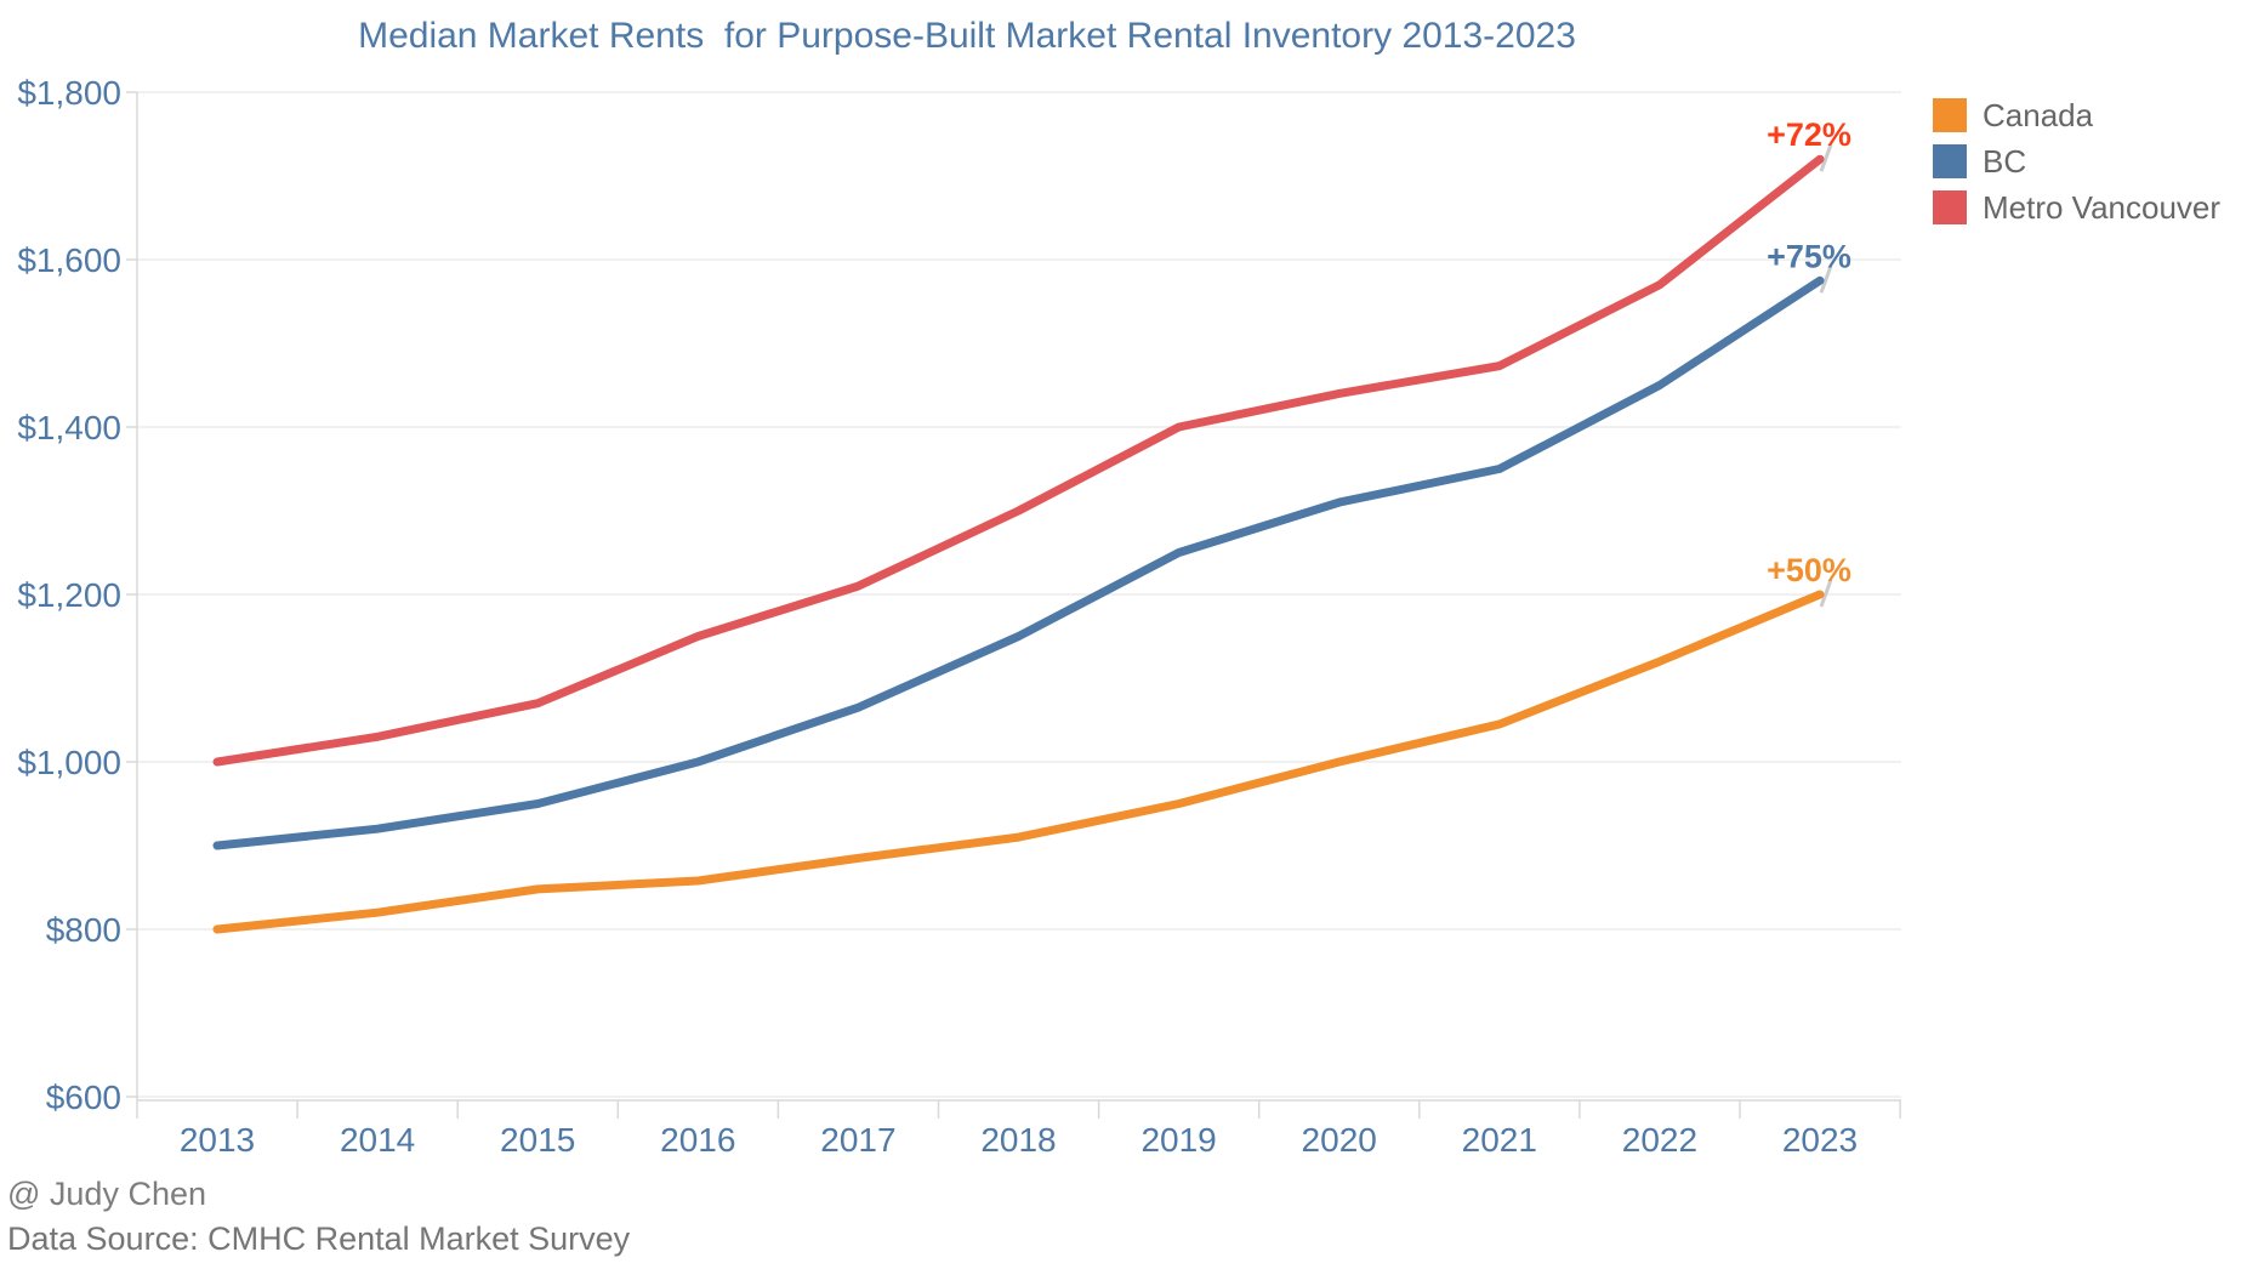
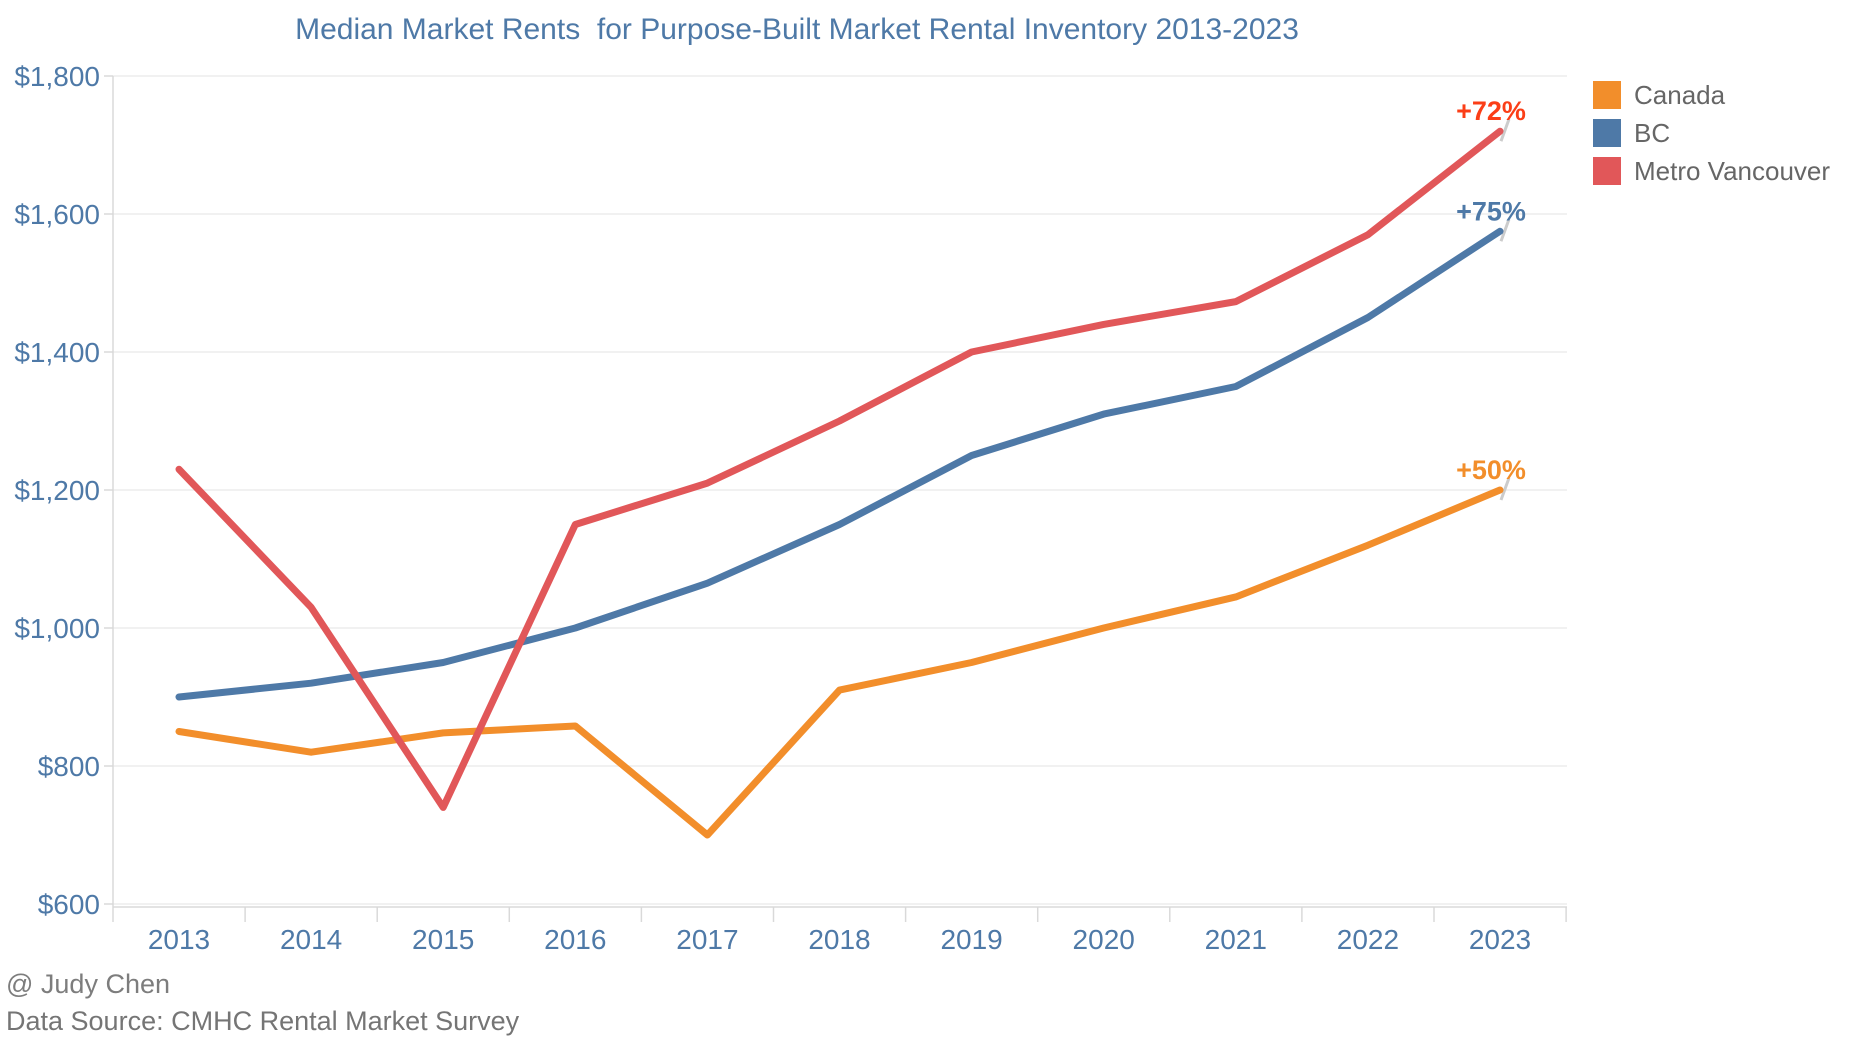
Canada/2013: $800 -> $850
Metro Vancouver/2013: $1000 -> $1230
Metro Vancouver/2015: $1070 -> $740
Canada/2017: $880 -> $700
